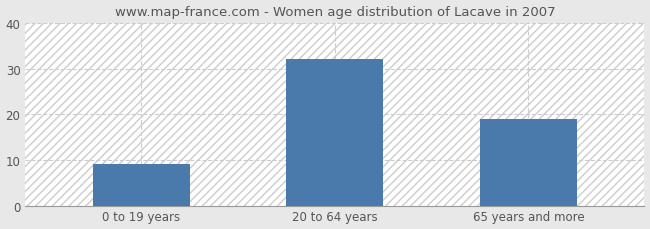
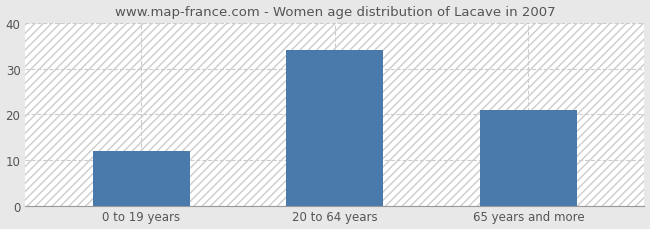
0 to 19 years: 9 -> 12
20 to 64 years: 32 -> 34
65 years and more: 19 -> 21
